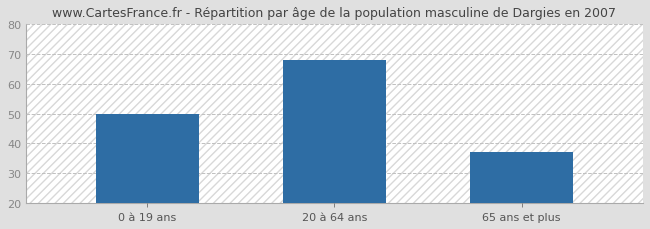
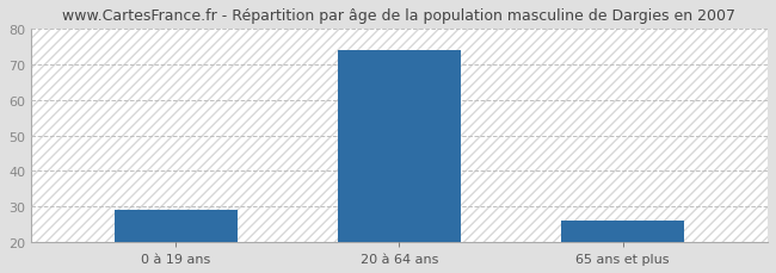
0 à 19 ans: 50 -> 29
20 à 64 ans: 68 -> 74
65 ans et plus: 37 -> 26
